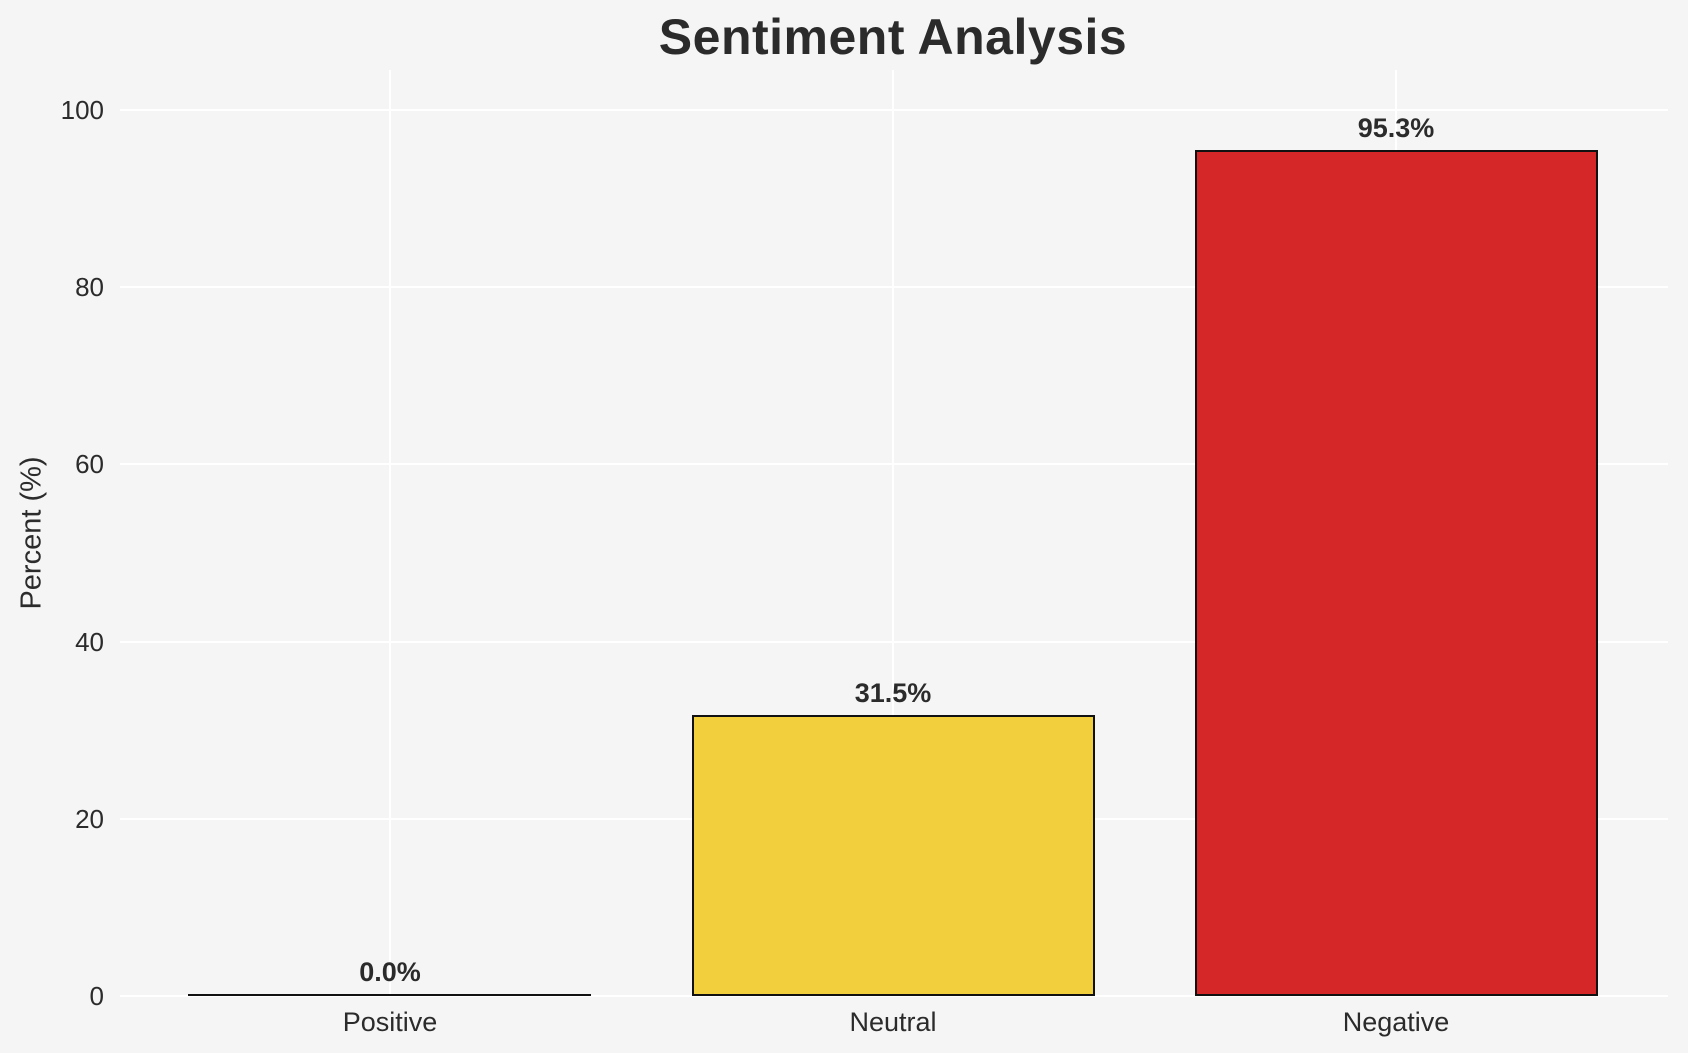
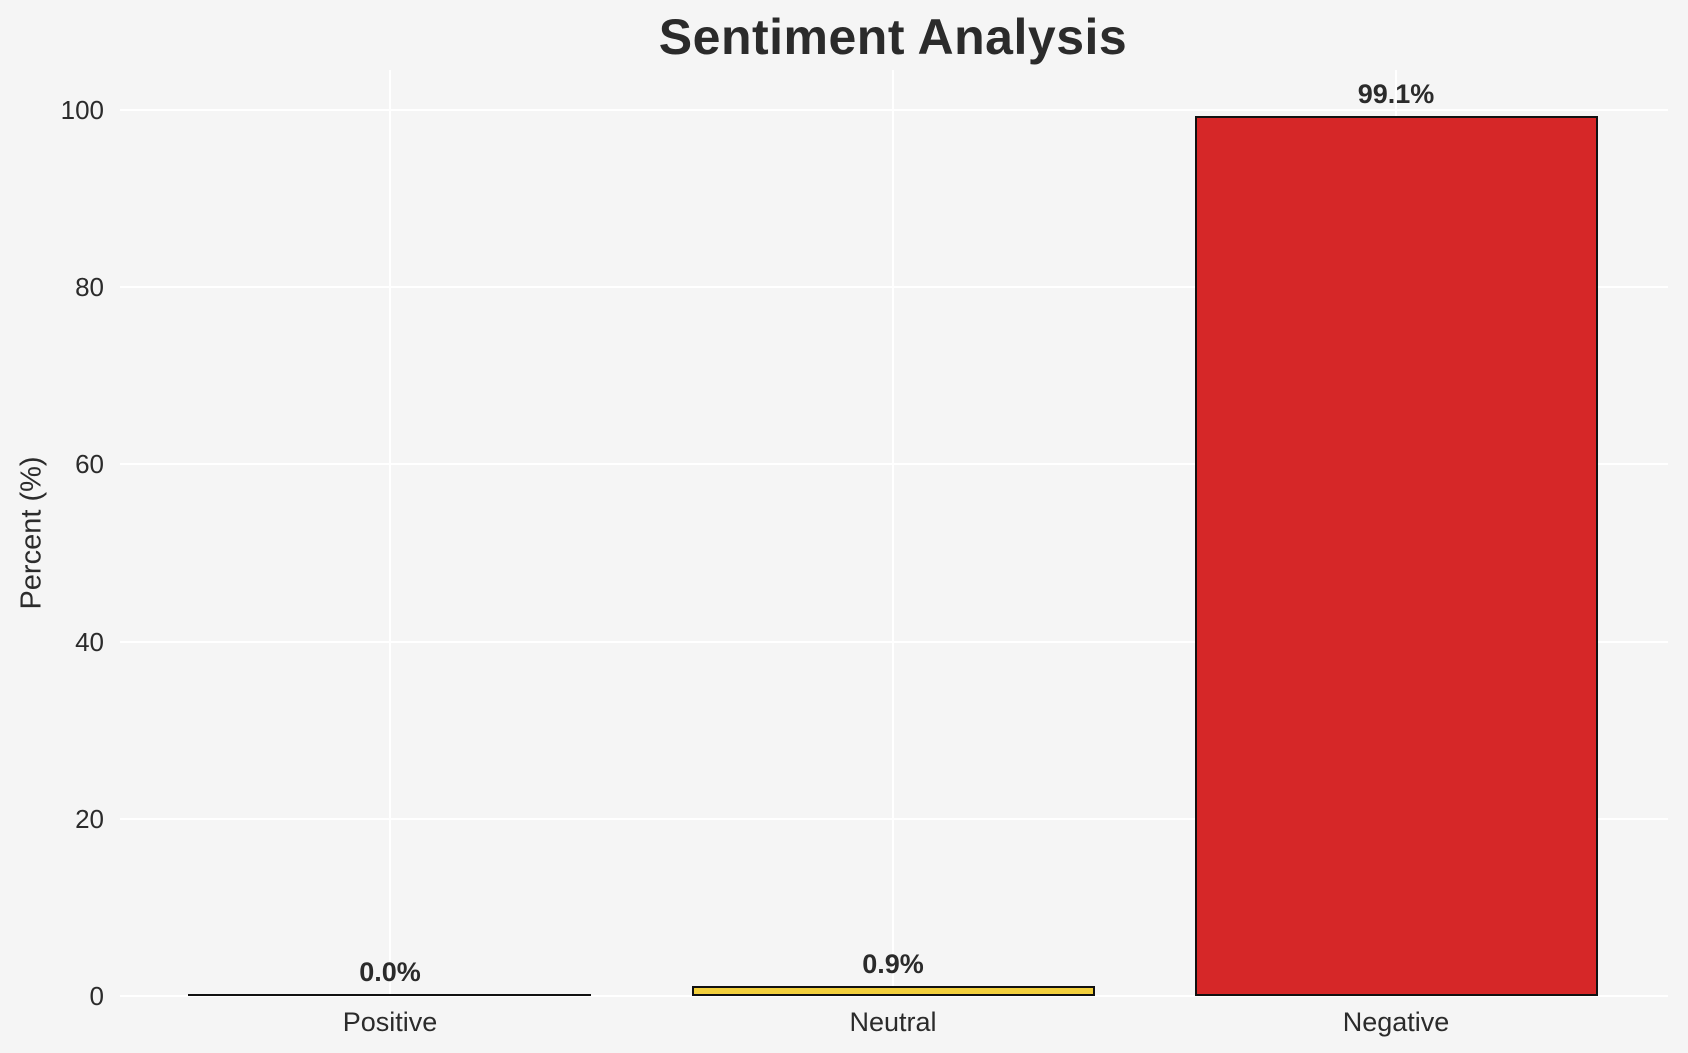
Neutral: 31.5% -> 0.9%
Negative: 95.3% -> 99.1%
